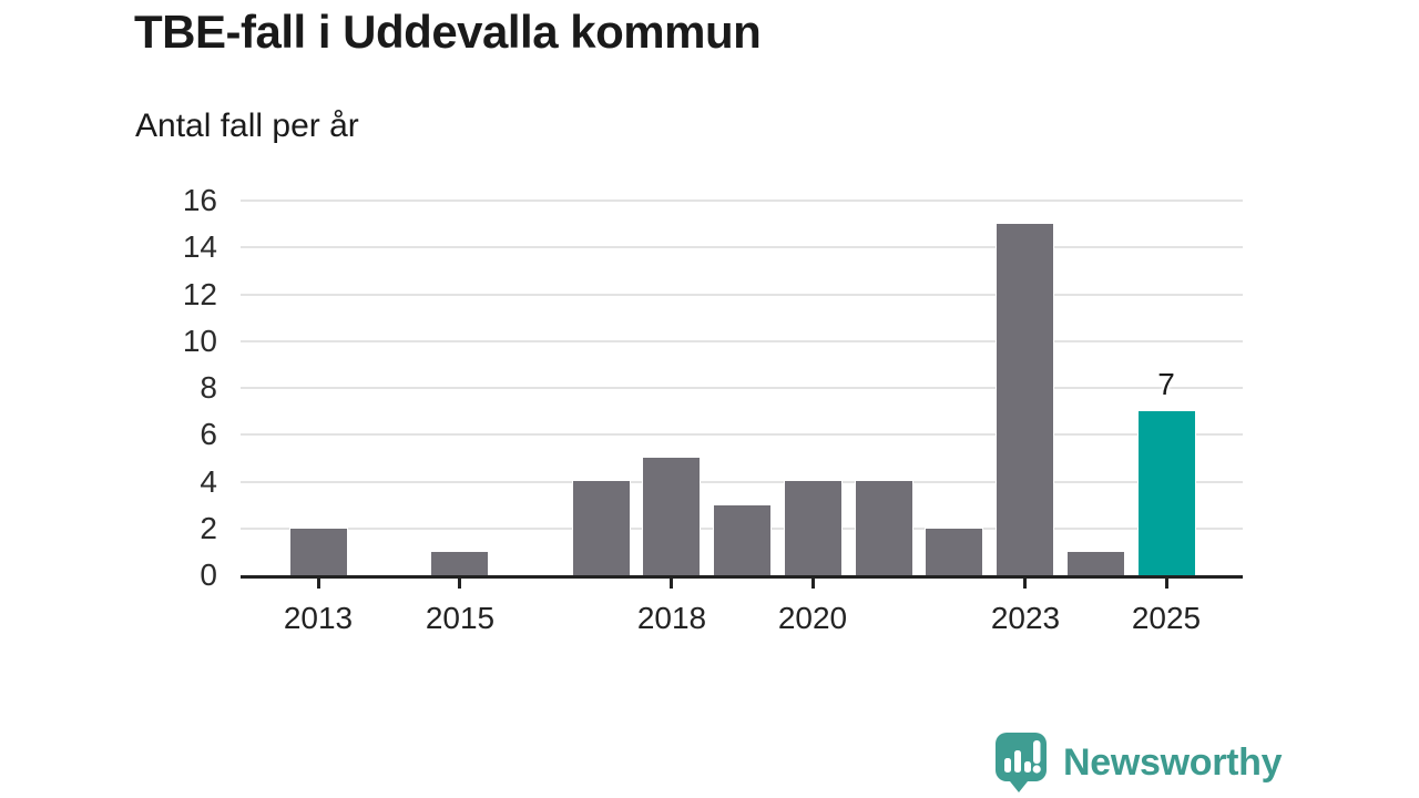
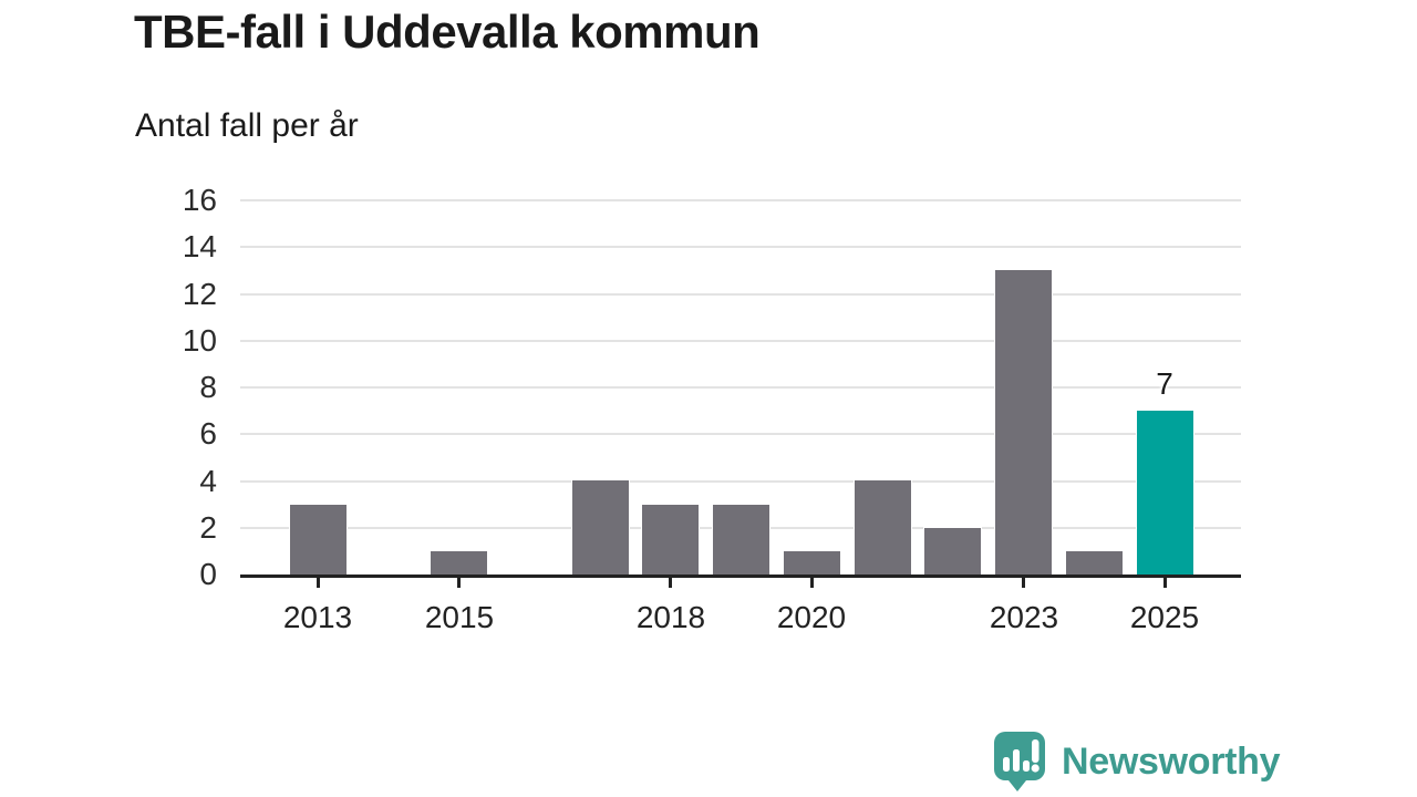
2013: 2 -> 3
2018: 5 -> 3
2020: 4 -> 1
2023: 15 -> 13
